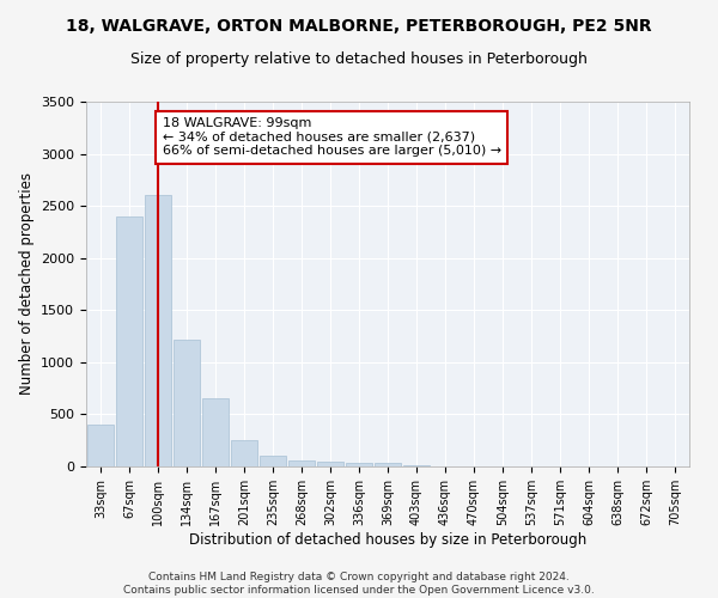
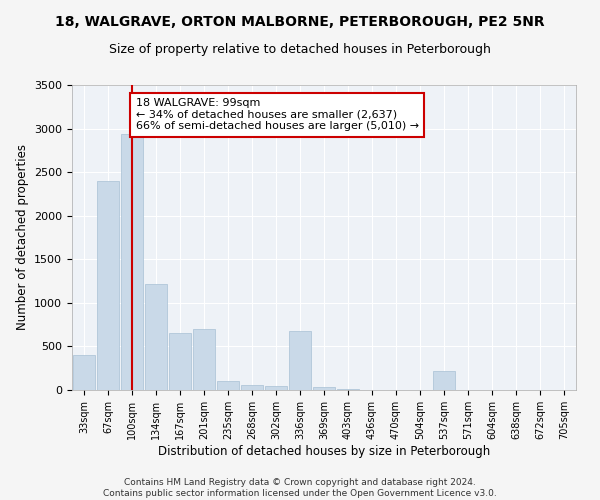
100sqm: 2600 -> 2940
201sqm: 250 -> 700
336sqm: 40 -> 680
537sqm: 0 -> 220
